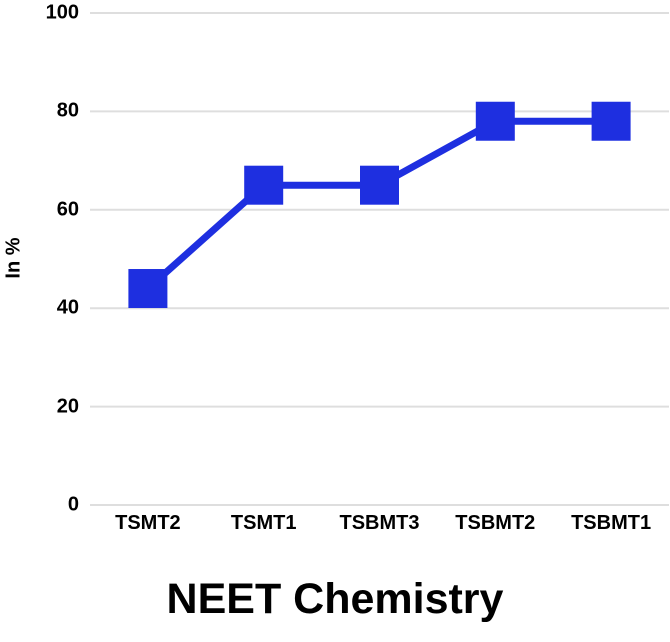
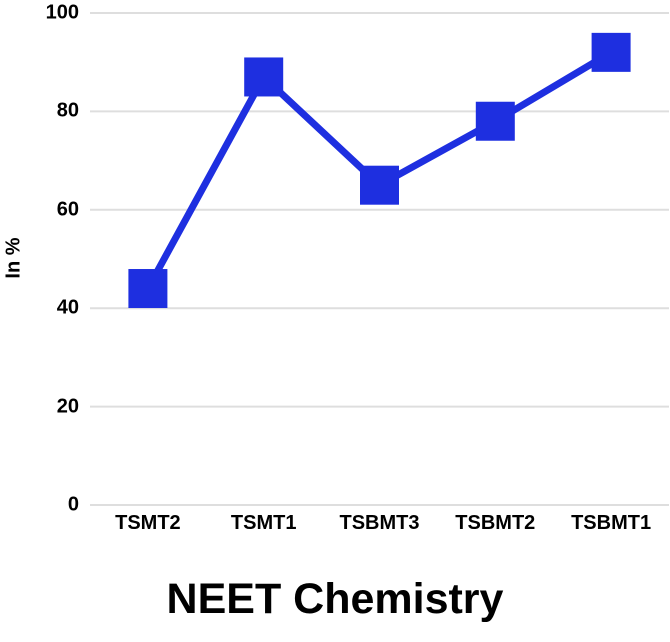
TSMT1: 65 -> 87
TSBMT1: 78 -> 92
